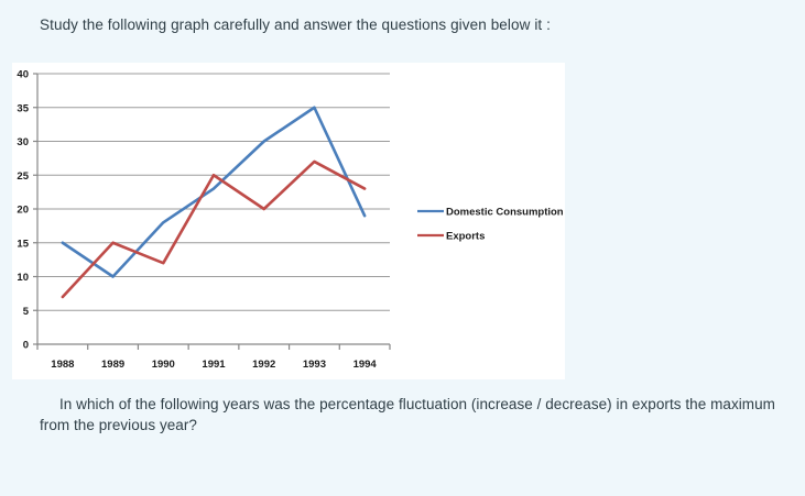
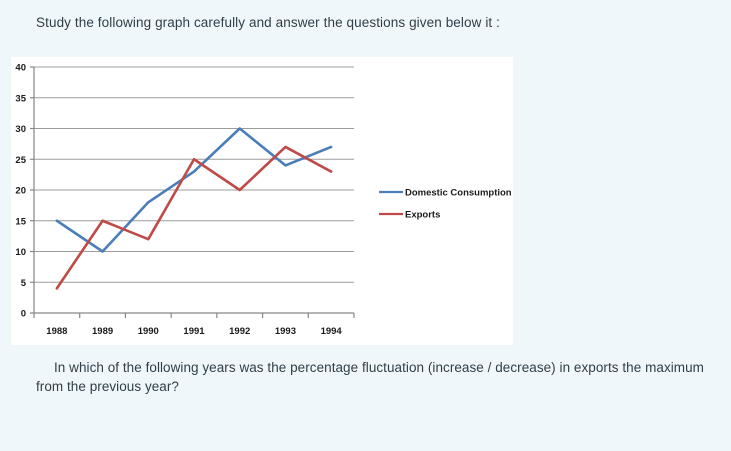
Exports/1988: 7 -> 4
Domestic Consumption/1993: 35 -> 24
Domestic Consumption/1994: 19 -> 27
